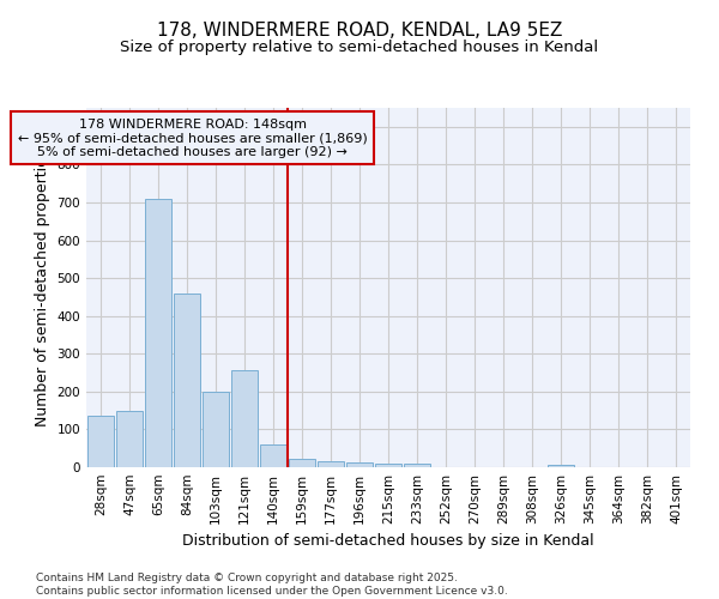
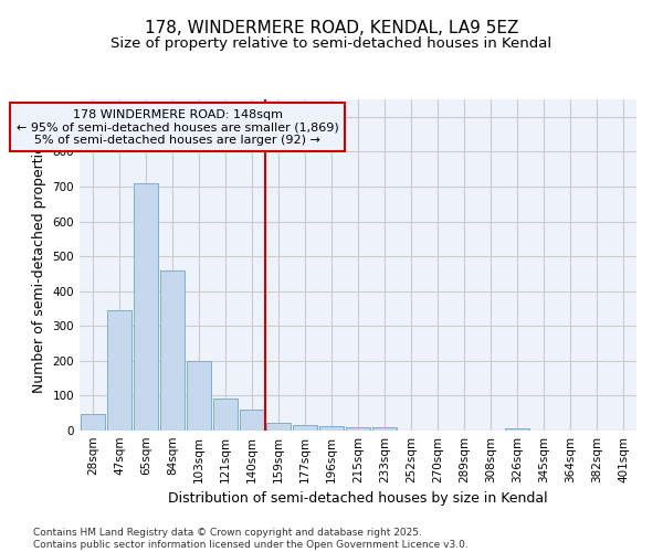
28sqm: 135 -> 47
47sqm: 150 -> 345
121sqm: 255 -> 93
